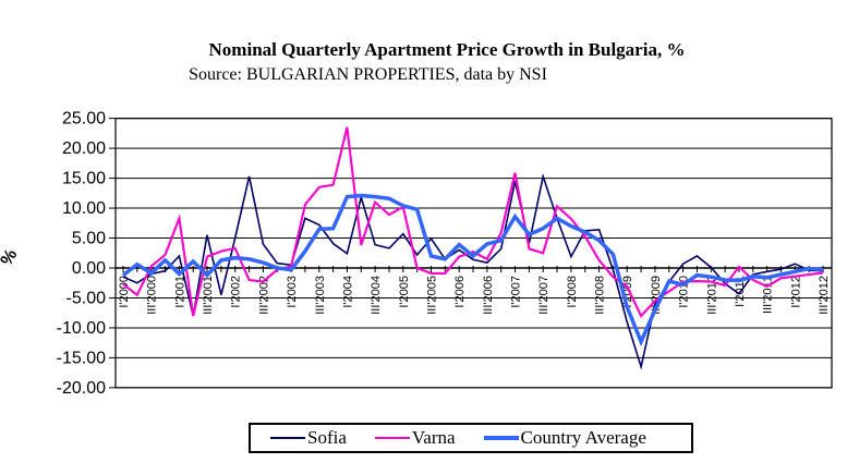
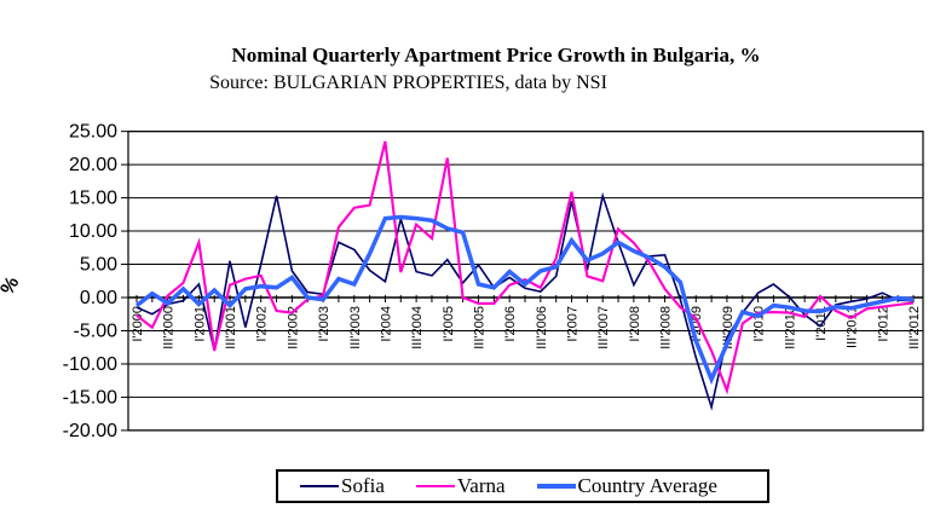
Country Average/III'2002: 1 -> 3
Country Average/III'2003: 6 -> 2
Varna/I'2005: 10 -> 21
Varna/III'2009: -6 -> -14
